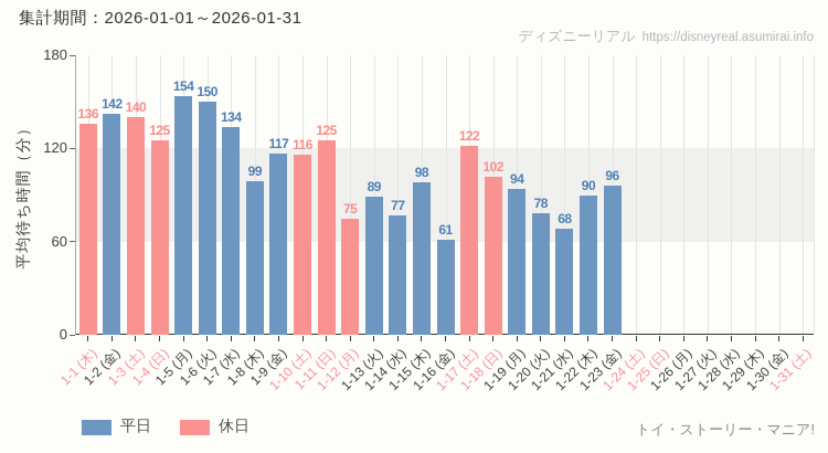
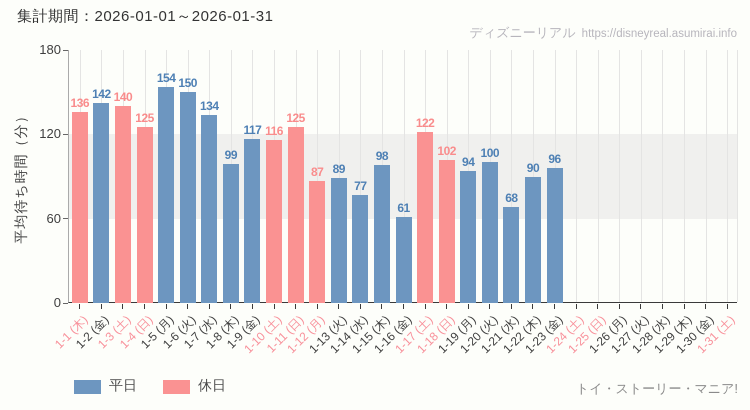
1-12 (月): 75 -> 87
1-20 (火): 78 -> 100
